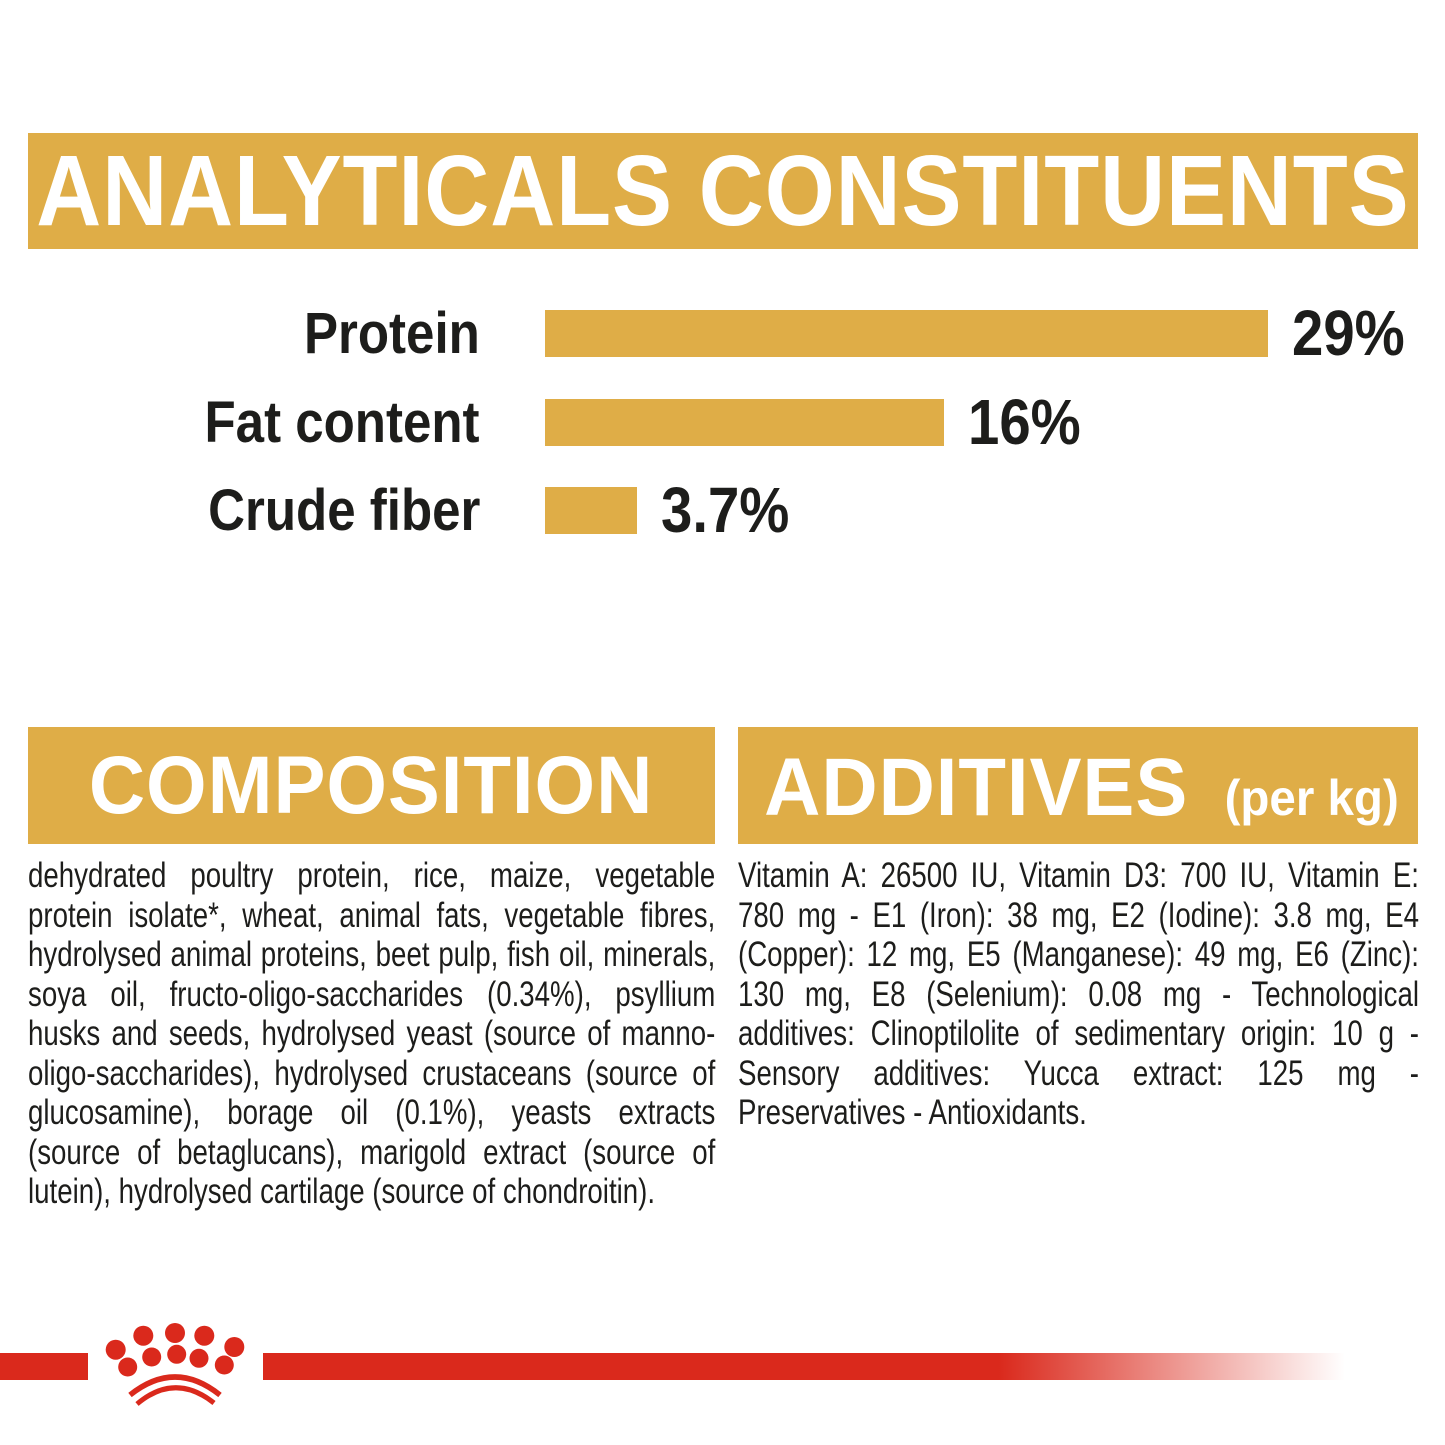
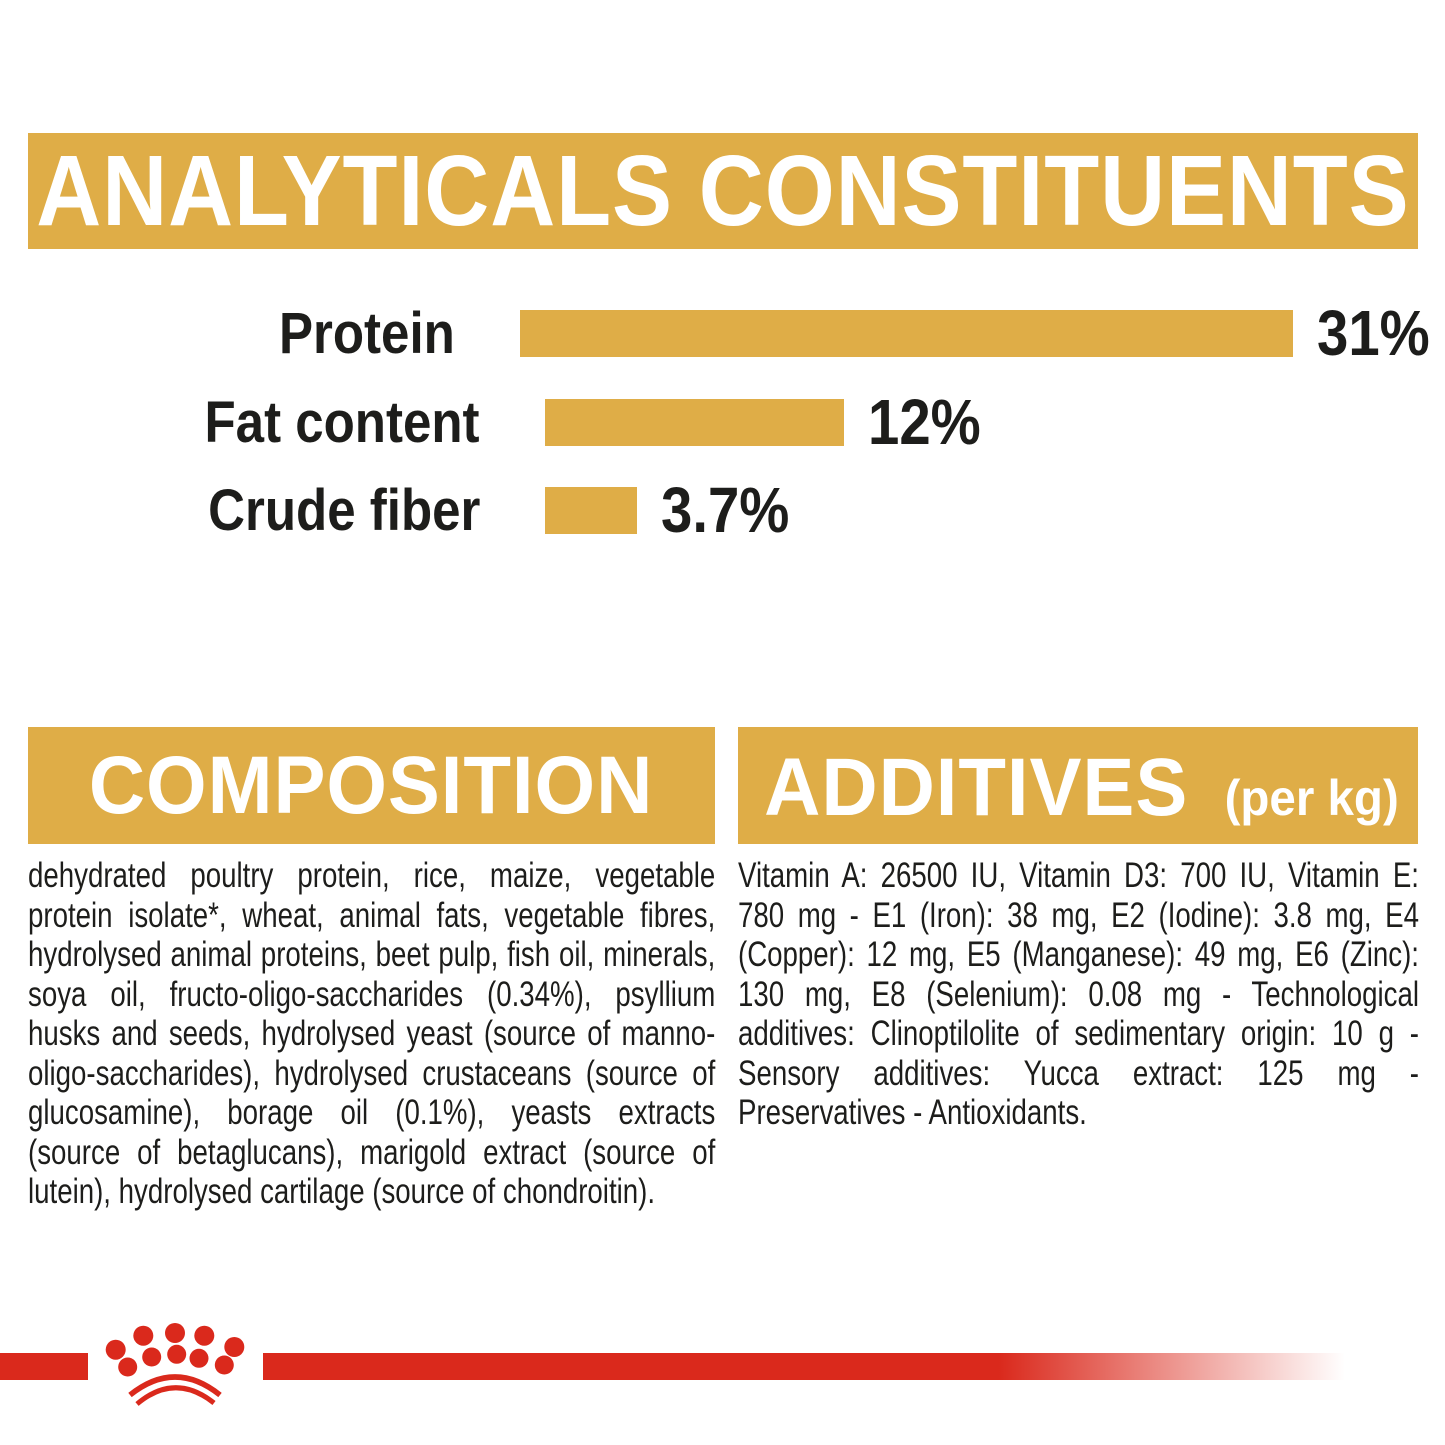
Protein: 29% -> 31%
Fat content: 16% -> 12%
